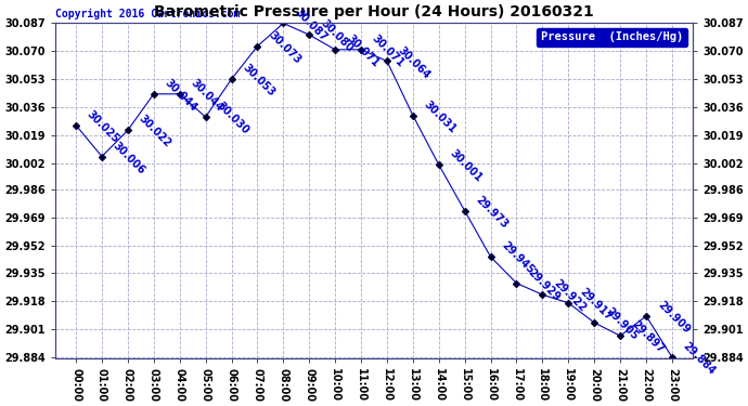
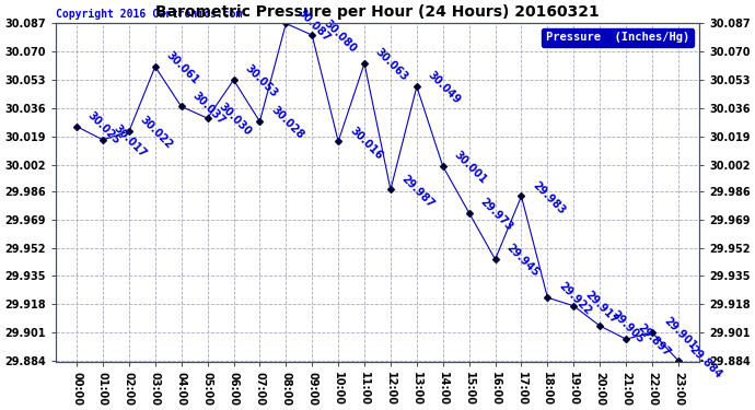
01:00: 30.006 -> 30.017
03:00: 30.044 -> 30.061
04:00: 30.044 -> 30.037
07:00: 30.073 -> 30.028
10:00: 30.071 -> 30.016
11:00: 30.071 -> 30.063
12:00: 30.064 -> 29.987
13:00: 30.031 -> 30.049
17:00: 29.929 -> 29.983
22:00: 29.909 -> 29.901
